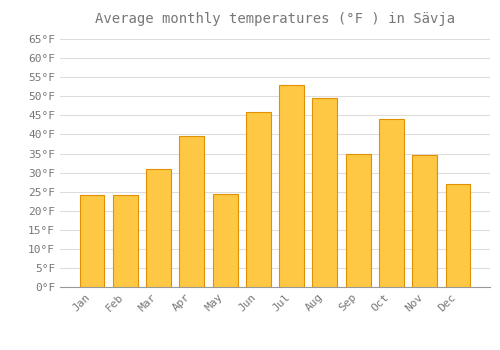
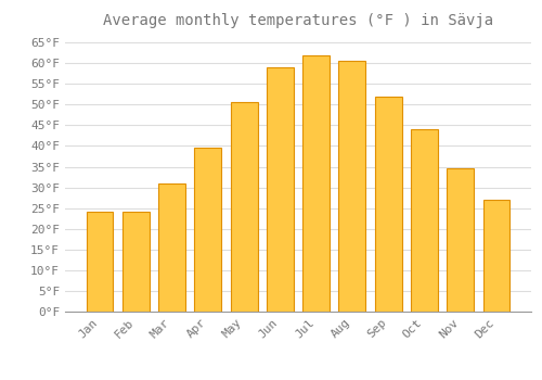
May: 24.5°F -> 50.5°F
Jun: 46.0°F -> 59.0°F
Jul: 53.0°F -> 62.0°F
Aug: 49.5°F -> 60.5°F
Sep: 35.0°F -> 52.0°F
